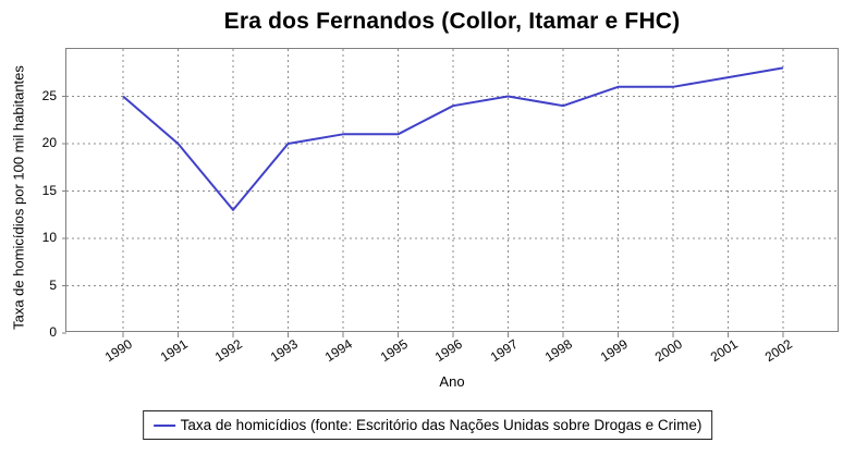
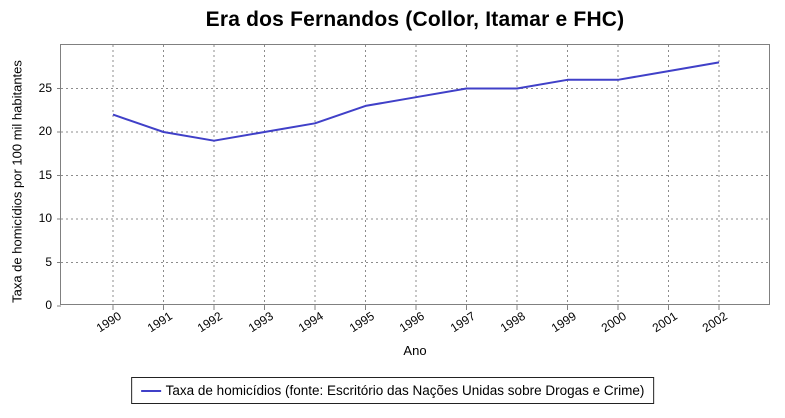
1990: 25 -> 22
1992: 13 -> 19
1995: 21 -> 23
1998: 24 -> 25
